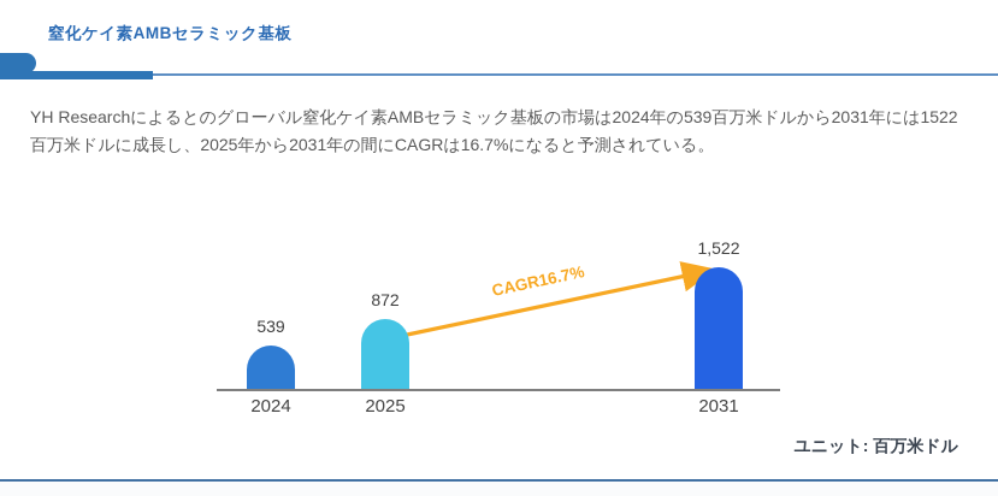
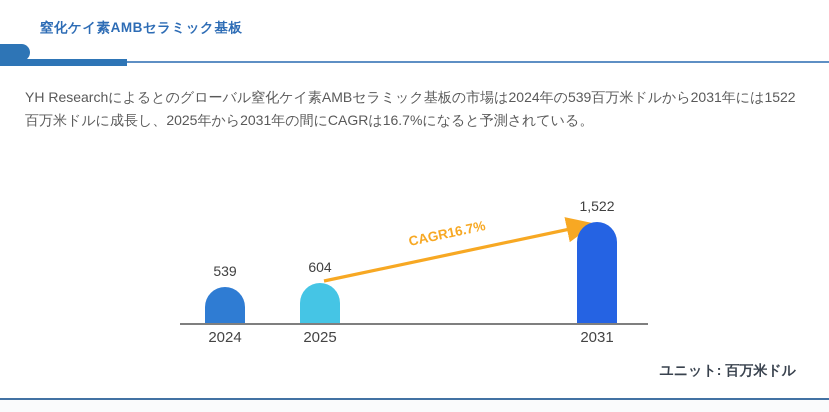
2025: 872 -> 604
